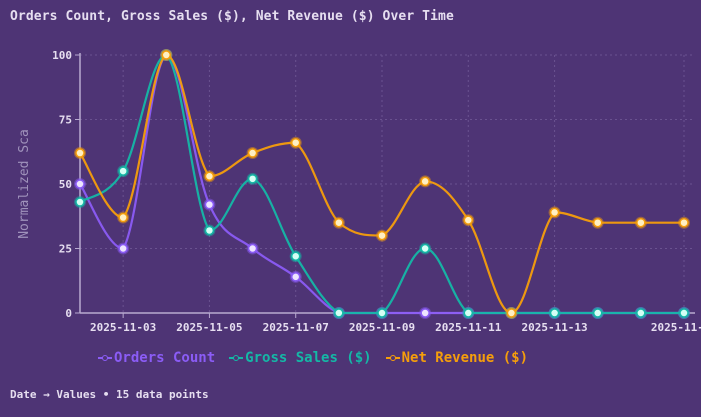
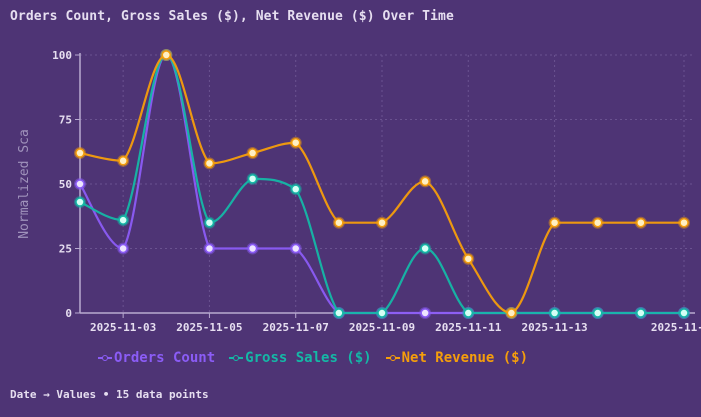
Gross Sales ($)/2025-11-03: 55 -> 36
Net Revenue ($)/2025-11-03: 37 -> 59
Orders Count/2025-11-05: 42 -> 25
Gross Sales ($)/2025-11-05: 32 -> 35
Net Revenue ($)/2025-11-05: 53 -> 58
Orders Count/2025-11-07: 14 -> 25
Gross Sales ($)/2025-11-07: 22 -> 48
Net Revenue ($)/2025-11-09: 30 -> 35
Net Revenue ($)/2025-11-11: 36 -> 21
Net Revenue ($)/2025-11-13: 39 -> 35
